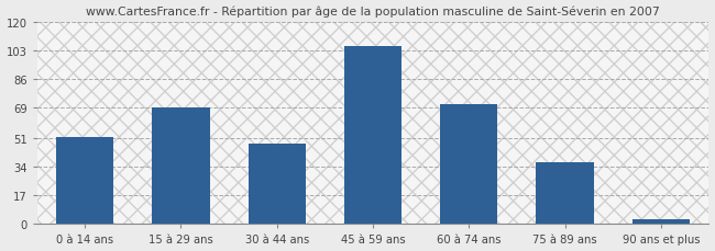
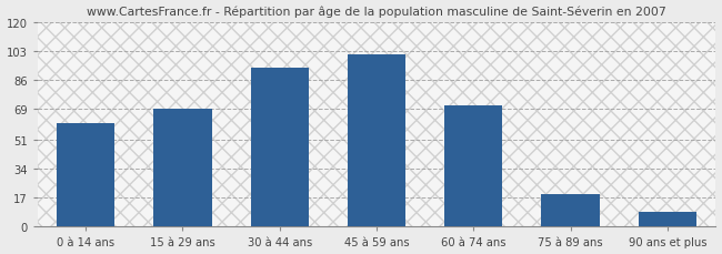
0 à 14 ans: 52 -> 61
30 à 44 ans: 48 -> 93
45 à 59 ans: 106 -> 101
75 à 89 ans: 37 -> 19
90 ans et plus: 3 -> 9
